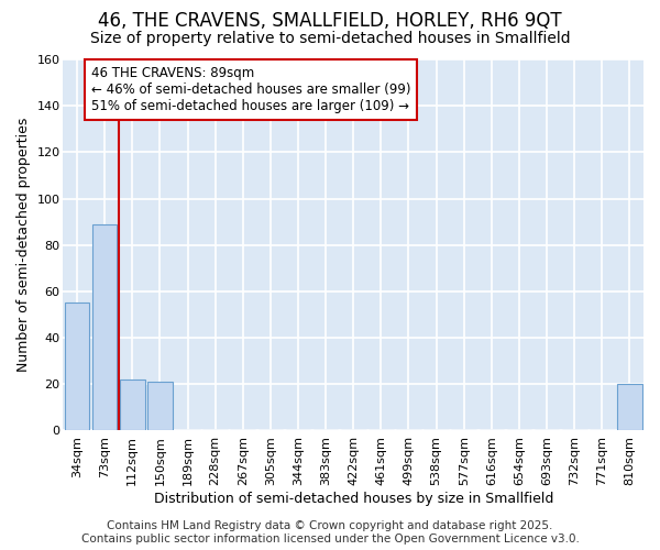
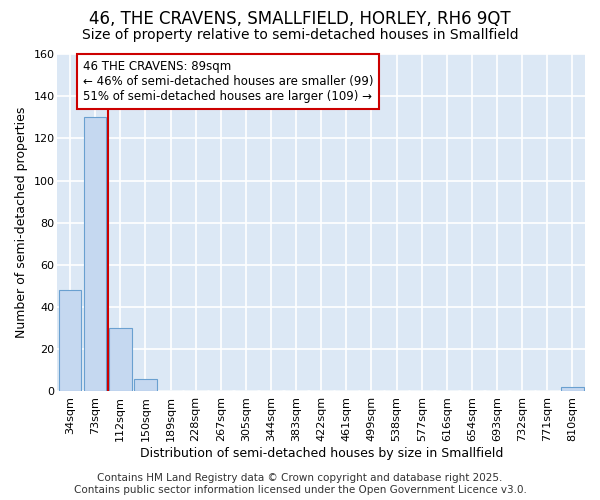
34sqm: 55 -> 48
73sqm: 89 -> 130
112sqm: 22 -> 30
150sqm: 21 -> 6
810sqm: 20 -> 2
